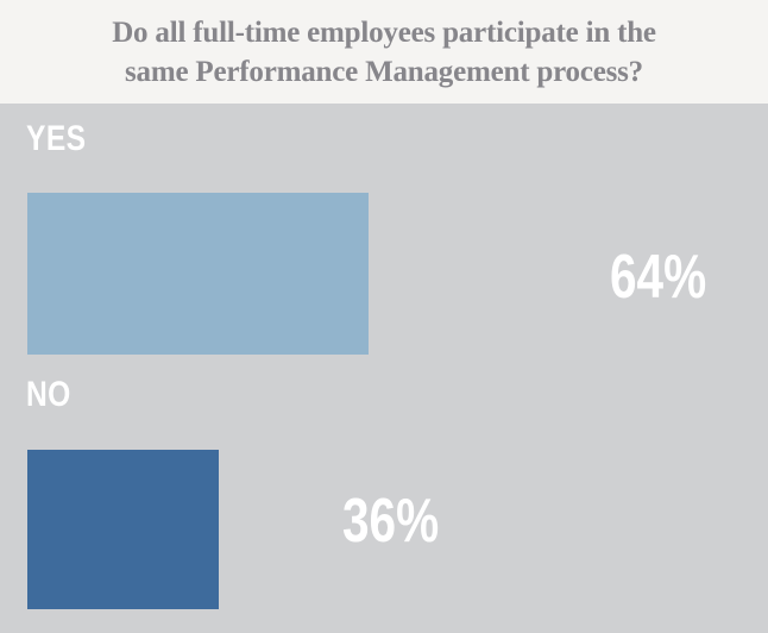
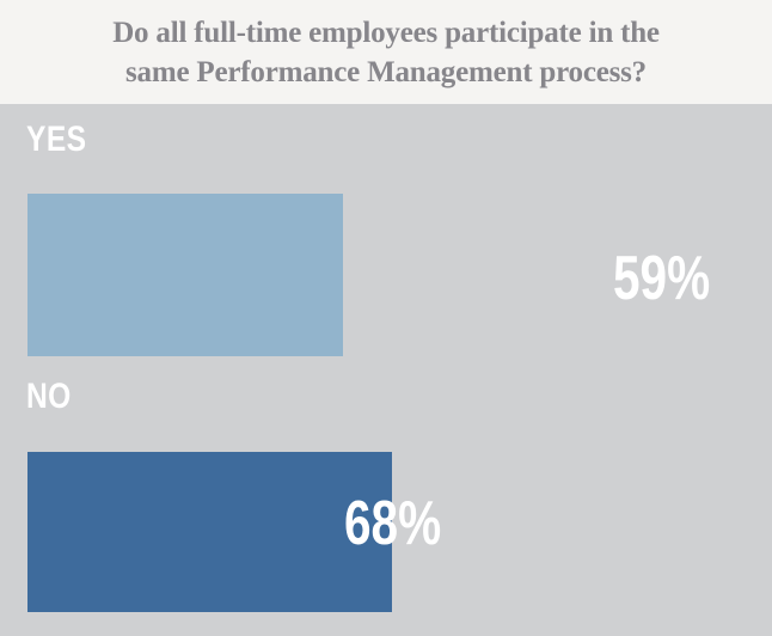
YES: 64% -> 59%
NO: 36% -> 68%
